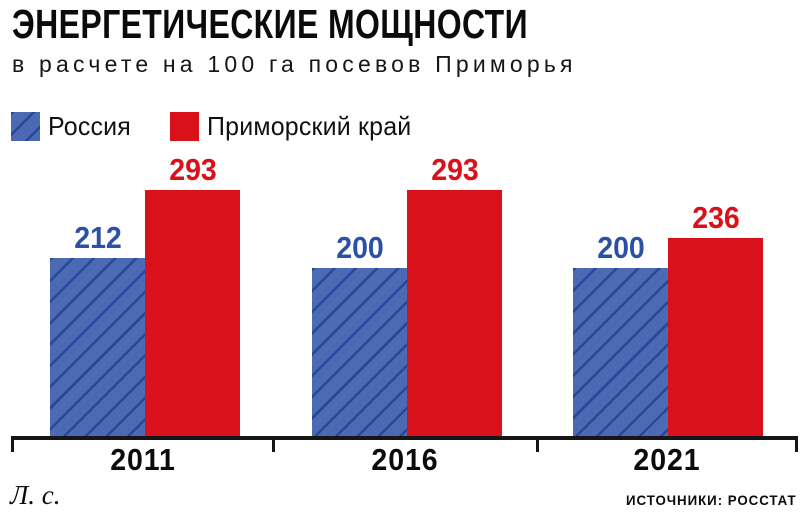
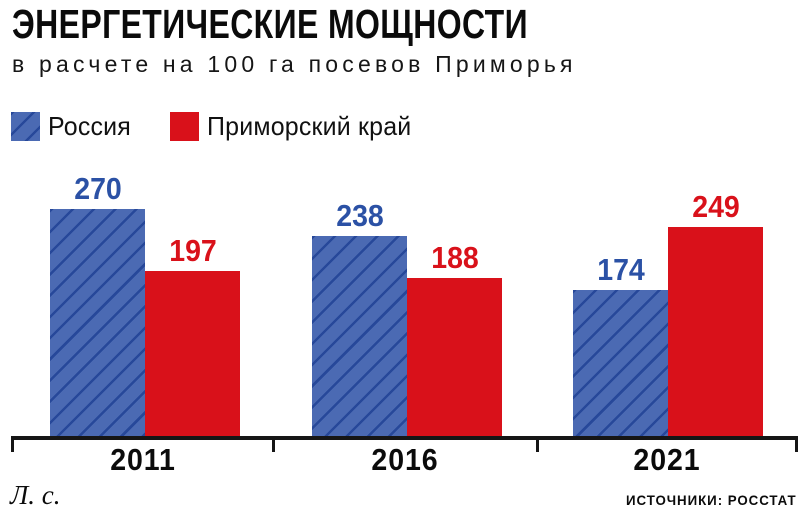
Россия/2011: 212 -> 270
Приморский край/2011: 293 -> 197
Россия/2016: 200 -> 238
Приморский край/2016: 293 -> 188
Россия/2021: 200 -> 174
Приморский край/2021: 236 -> 249
